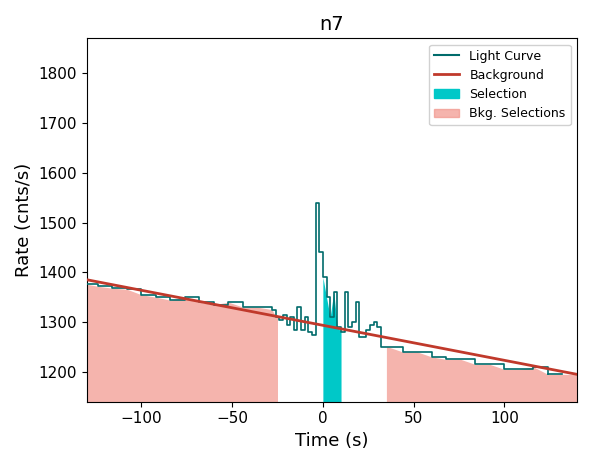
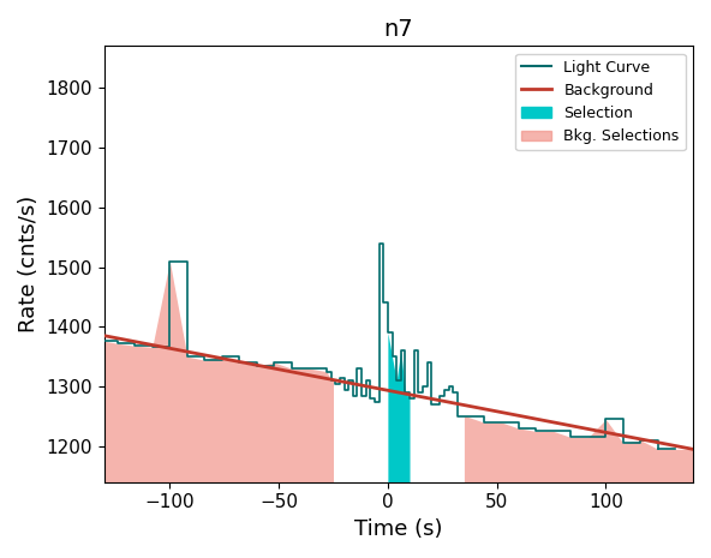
Light Curve/−100: 1355 -> 1510
Light Curve/100: 1205 -> 1245
